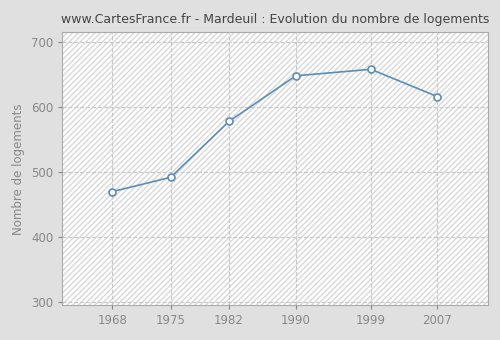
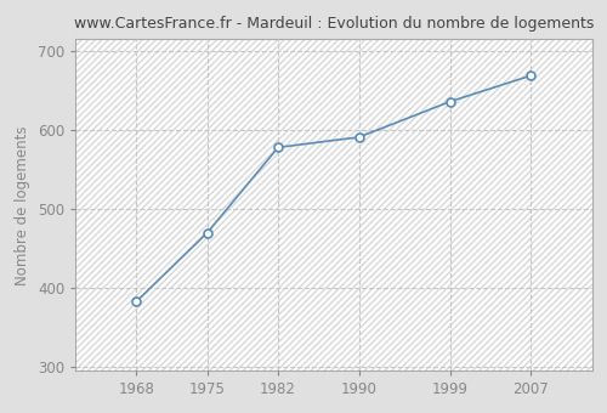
1968: 470 -> 383
1975: 492 -> 470
1990: 648 -> 591
1999: 658 -> 636
2007: 616 -> 669
